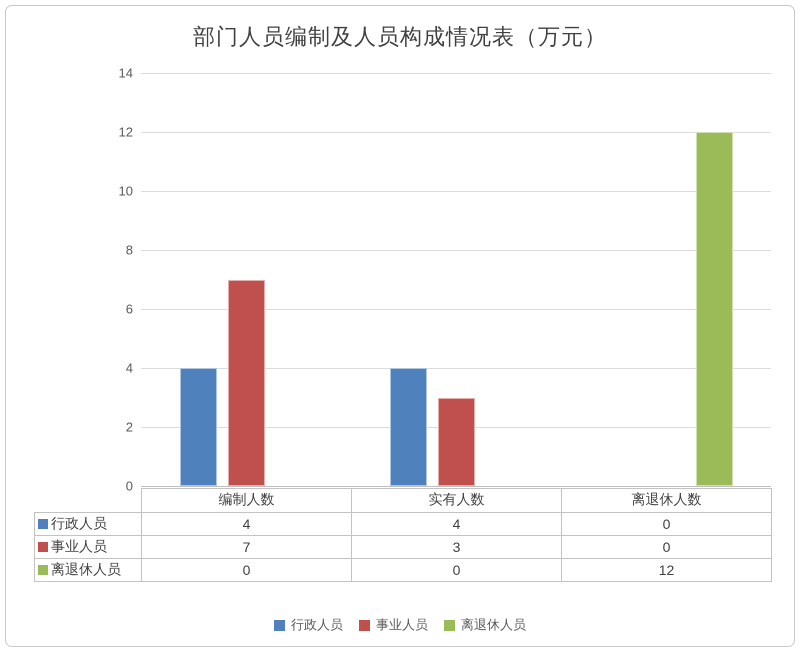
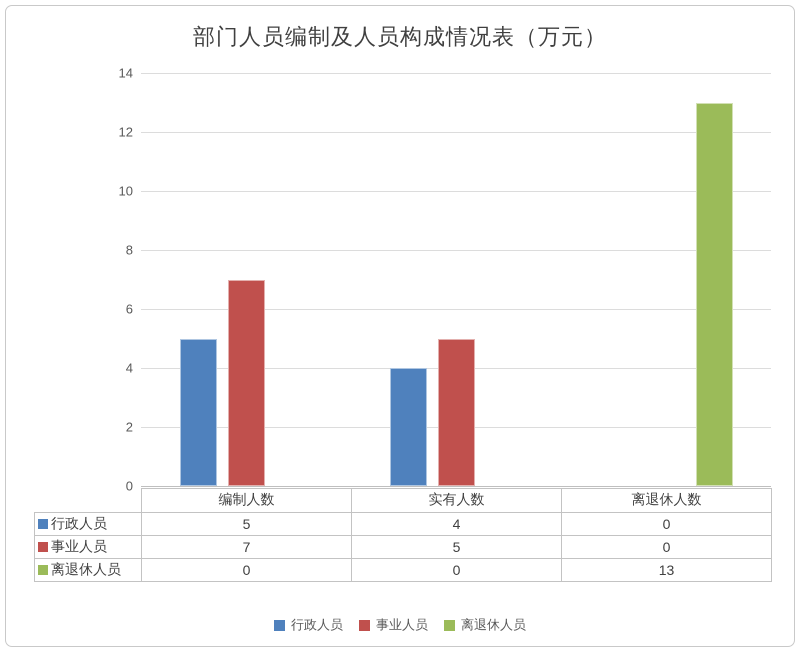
行政人员/编制人数: 4 -> 5
事业人员/实有人数: 3 -> 5
离退休人员/离退休人数: 12 -> 13
